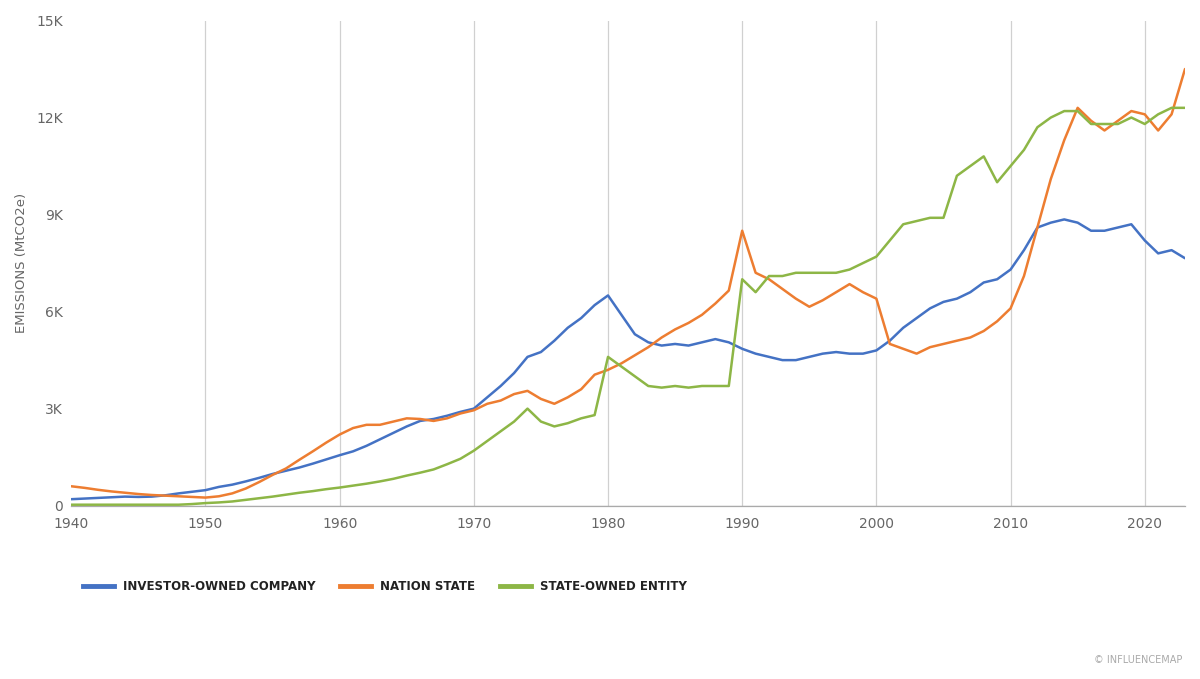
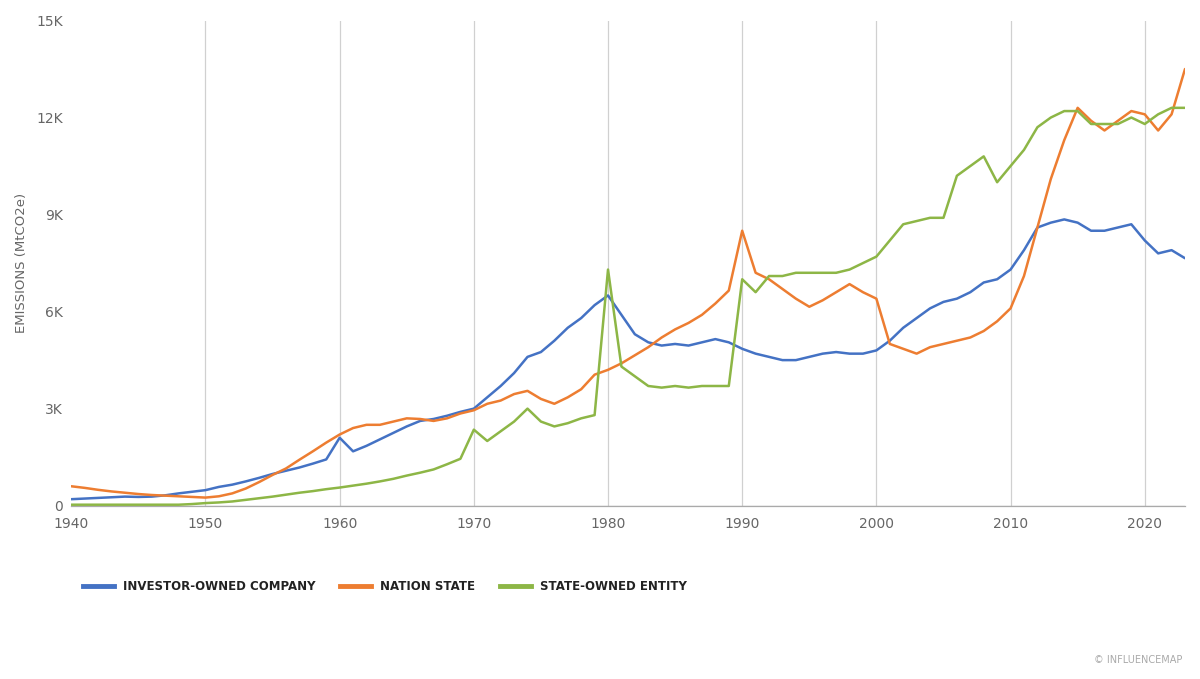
INVESTOR-OWNED COMPANY/1960: 1.56K -> 2.10K
STATE-OWNED ENTITY/1970: 1.70K -> 2.35K
STATE-OWNED ENTITY/1980: 4.60K -> 7.30K
